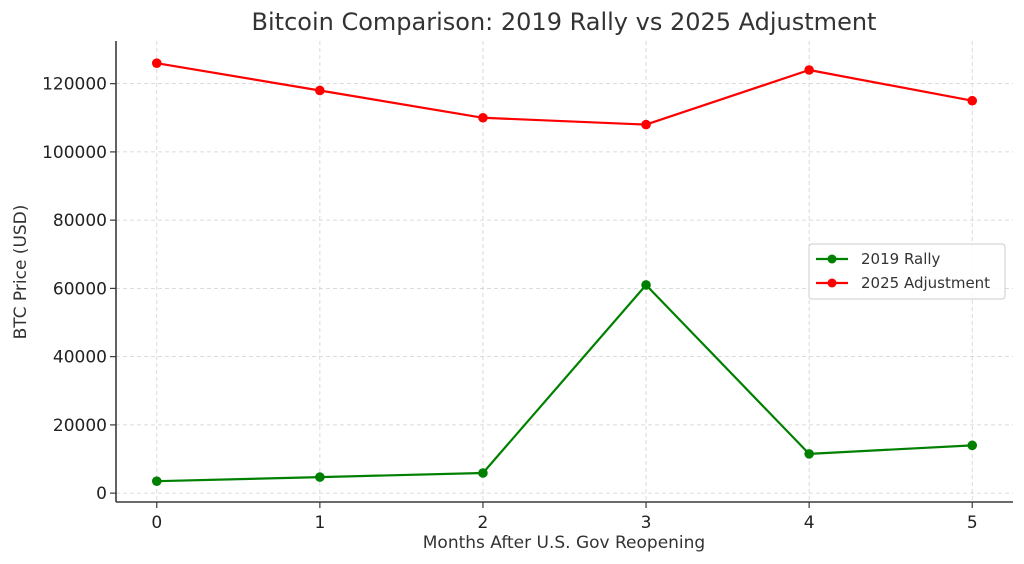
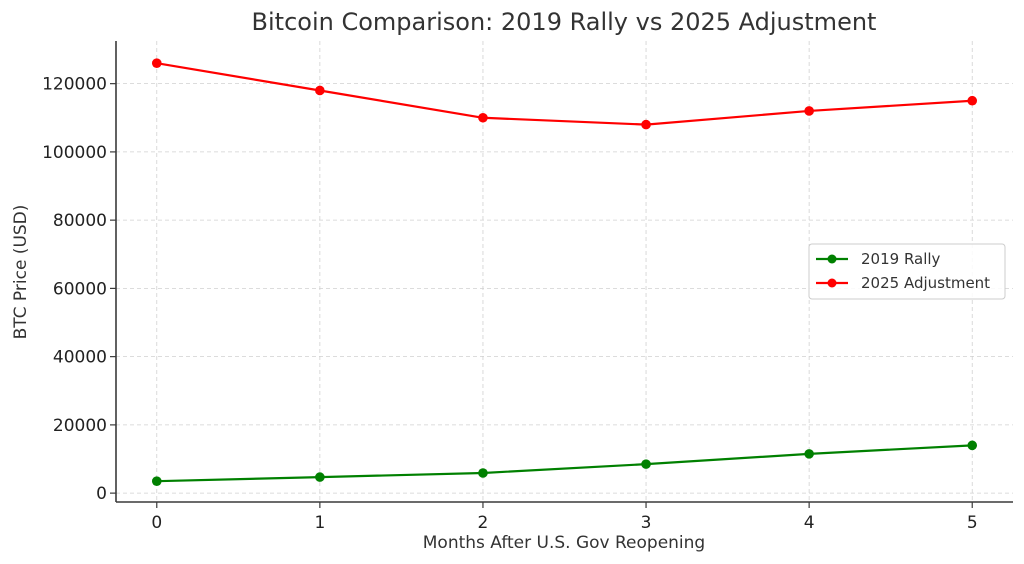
2019 Rally/3: 61000 -> 8000
2025 Adjustment/4: 124000 -> 112000
